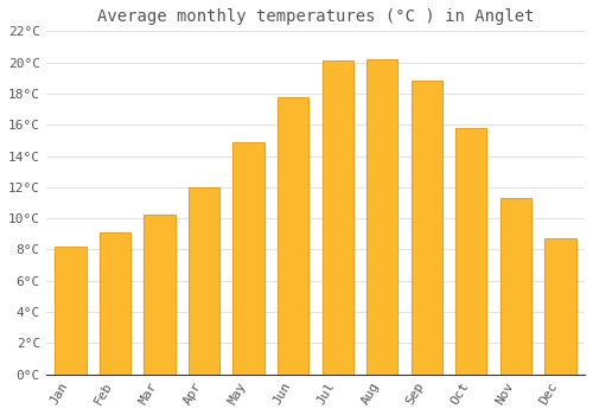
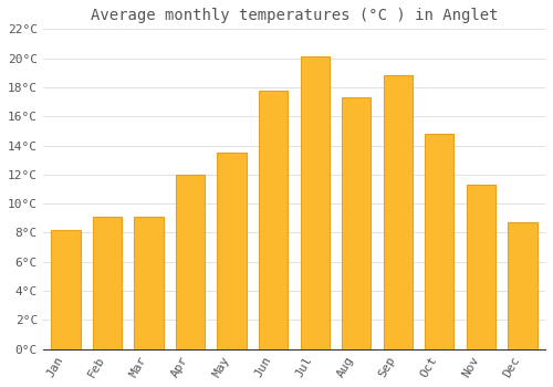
Mar: 10.2°C -> 9.1°C
May: 14.9°C -> 13.5°C
Aug: 20.2°C -> 17.3°C
Oct: 15.8°C -> 14.8°C
